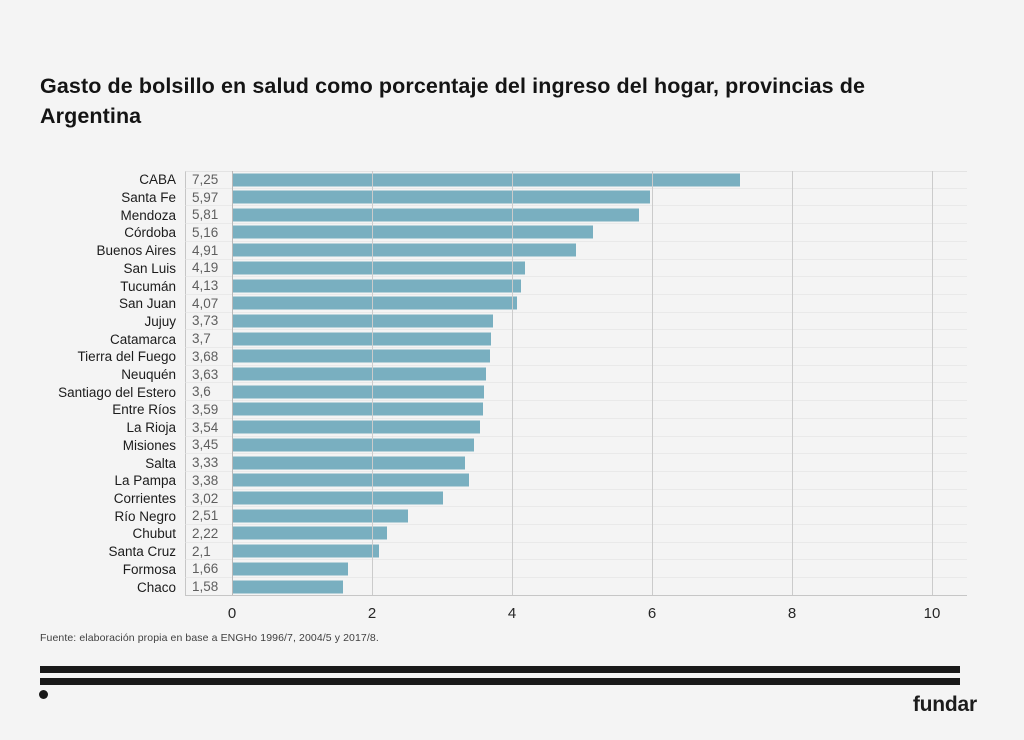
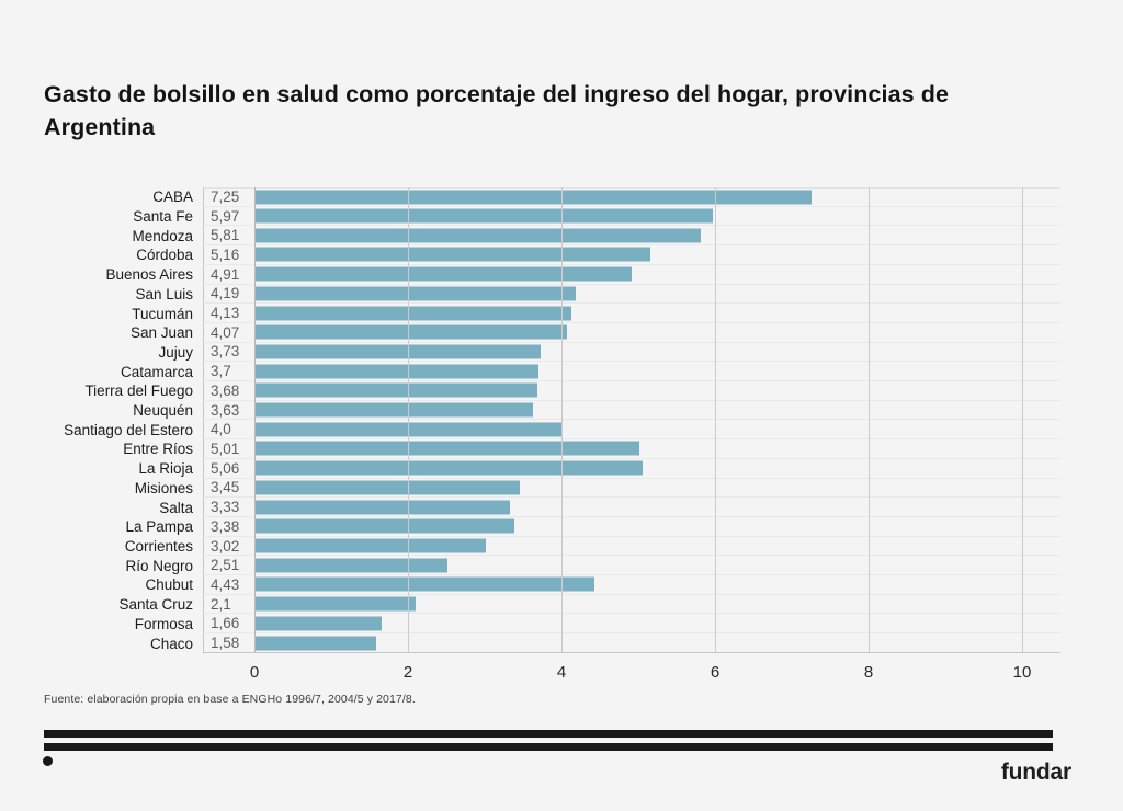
Santiago del Estero: 3,6 -> 4,0
Entre Ríos: 3,59 -> 5,01
La Rioja: 3,54 -> 5,06
Chubut: 2,22 -> 4,43
